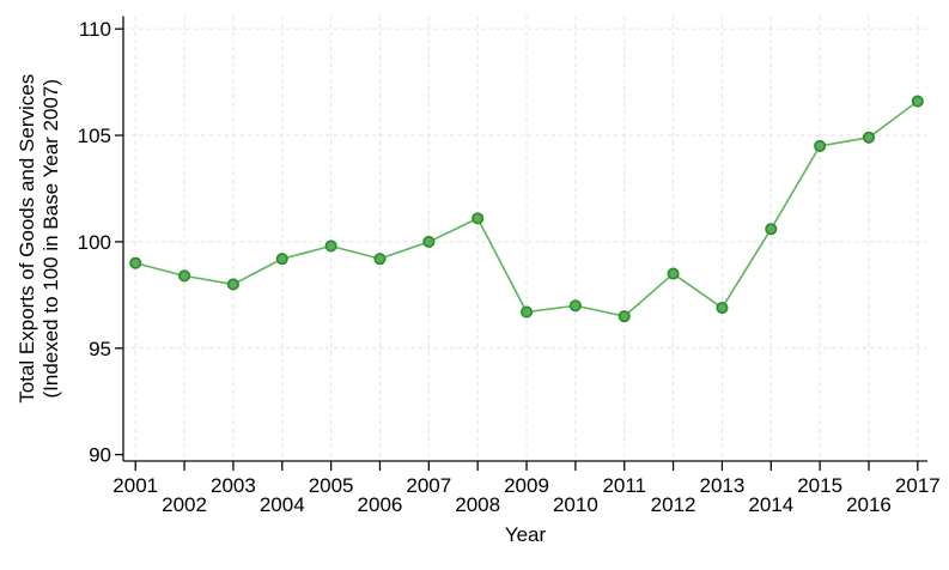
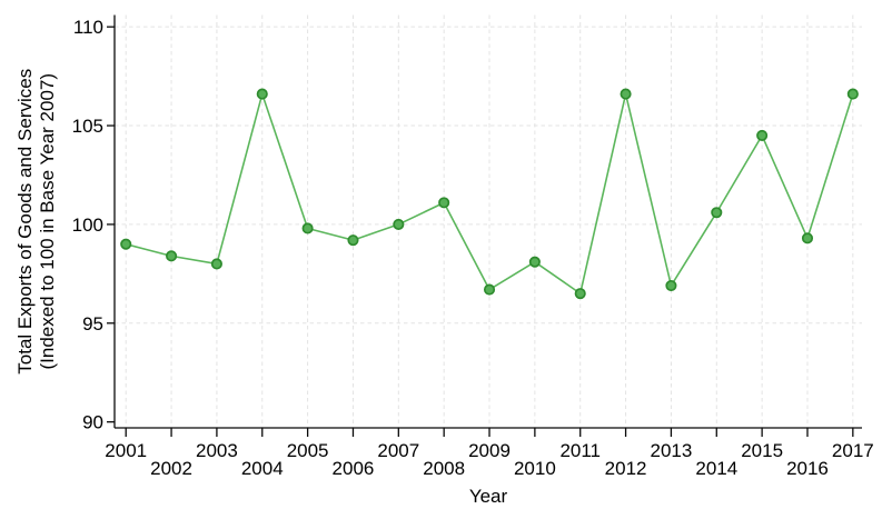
2004: 99.2 -> 106.6
2010: 97.0 -> 98.1
2012: 98.5 -> 106.6
2016: 104.9 -> 99.3
